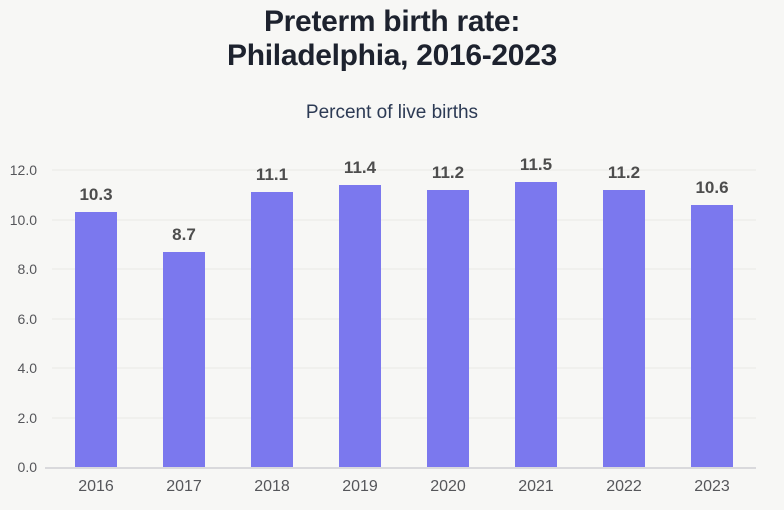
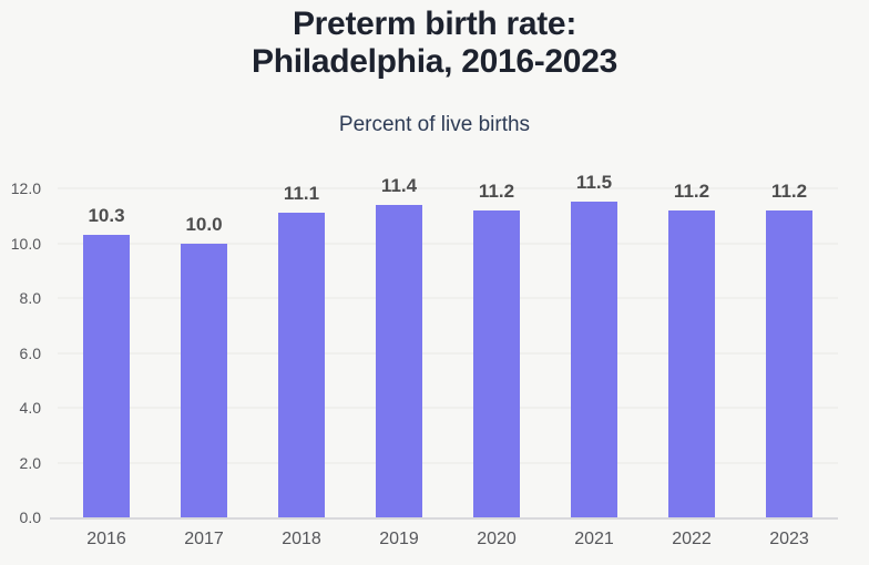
2017: 8.7 -> 10.0
2023: 10.6 -> 11.2
